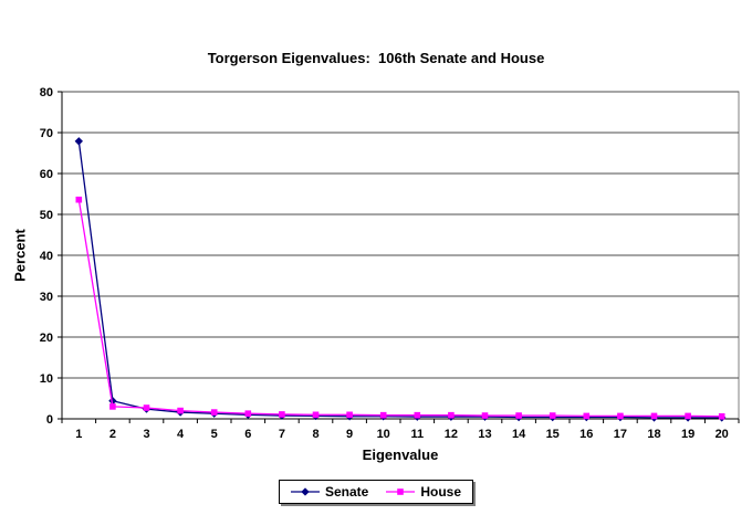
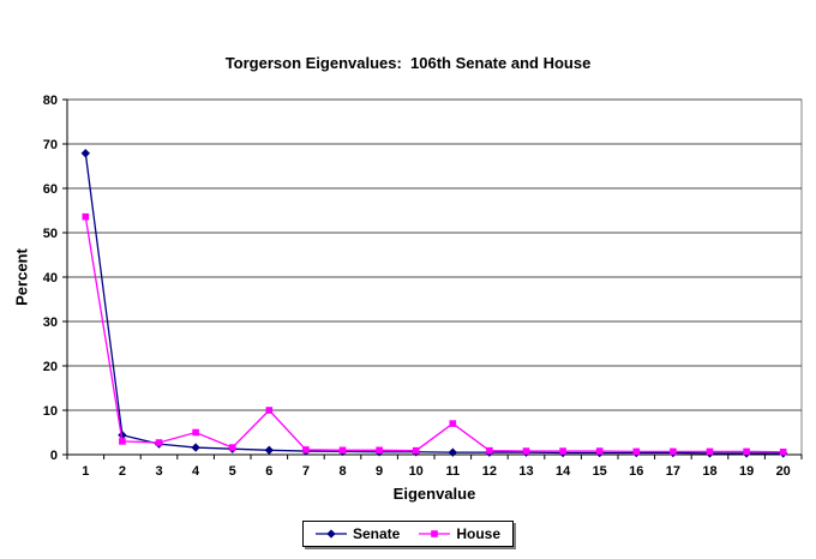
House/4: 2 -> 5
House/6: 1 -> 10
House/11: 1 -> 7
